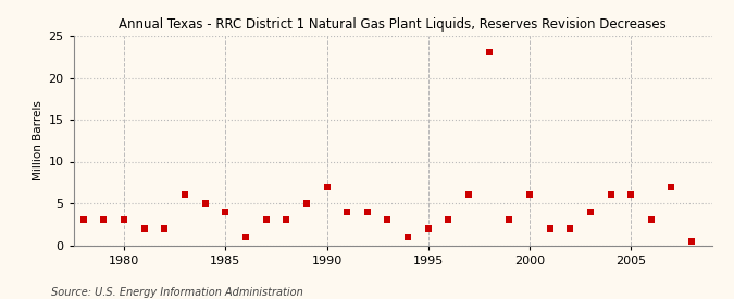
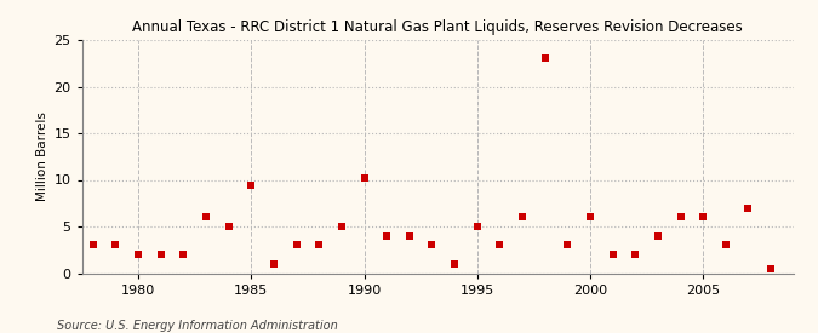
1980: 3.0 -> 2.0
1985: 4.0 -> 9.4
1990: 7.0 -> 10.2
1995: 2.0 -> 5.0
